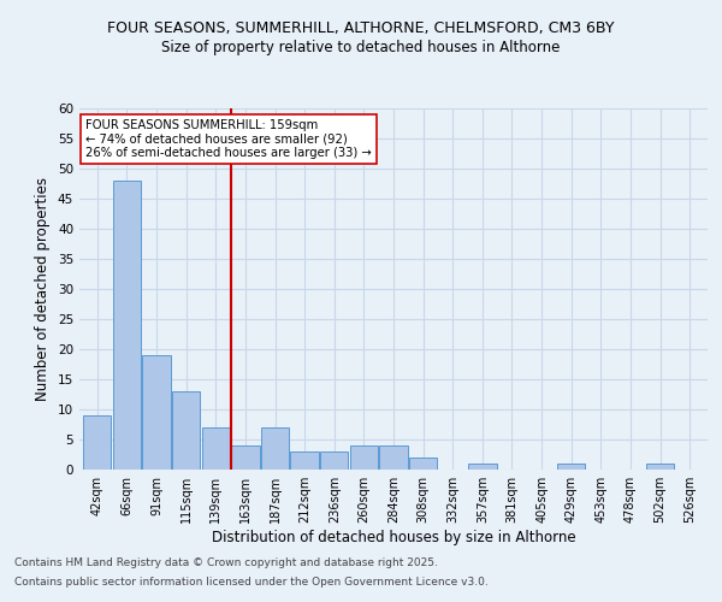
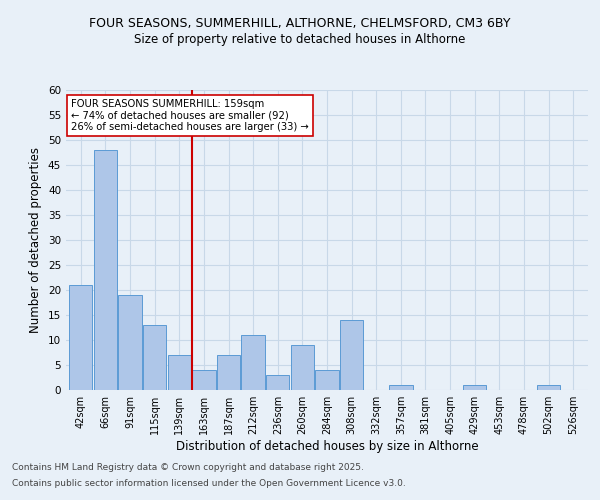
42sqm: 9 -> 21
212sqm: 3 -> 11
260sqm: 4 -> 9
308sqm: 2 -> 14
